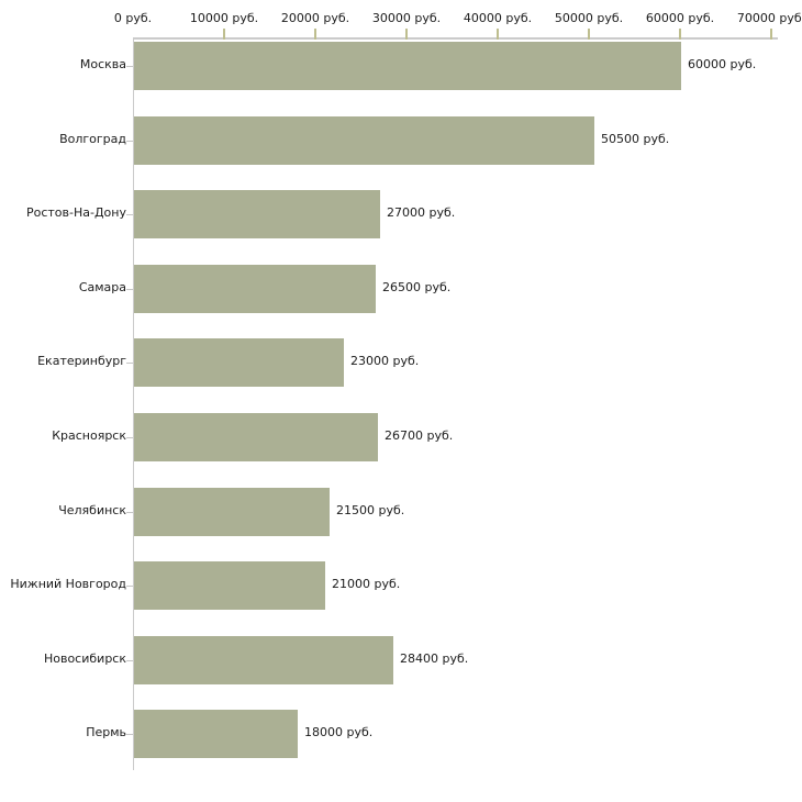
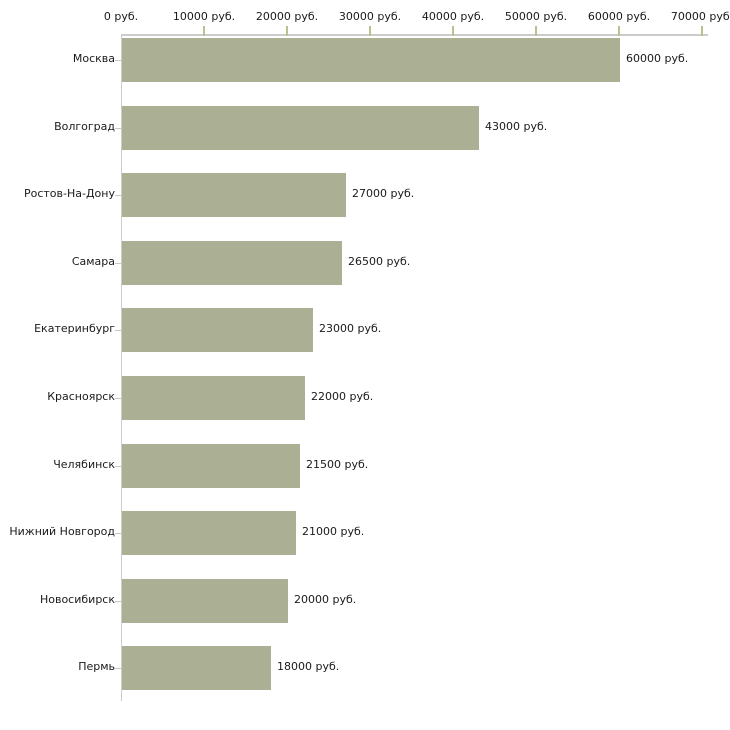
Волгоград: 50500 -> 43000
Красноярск: 26700 -> 22000
Новосибирск: 28400 -> 20000
